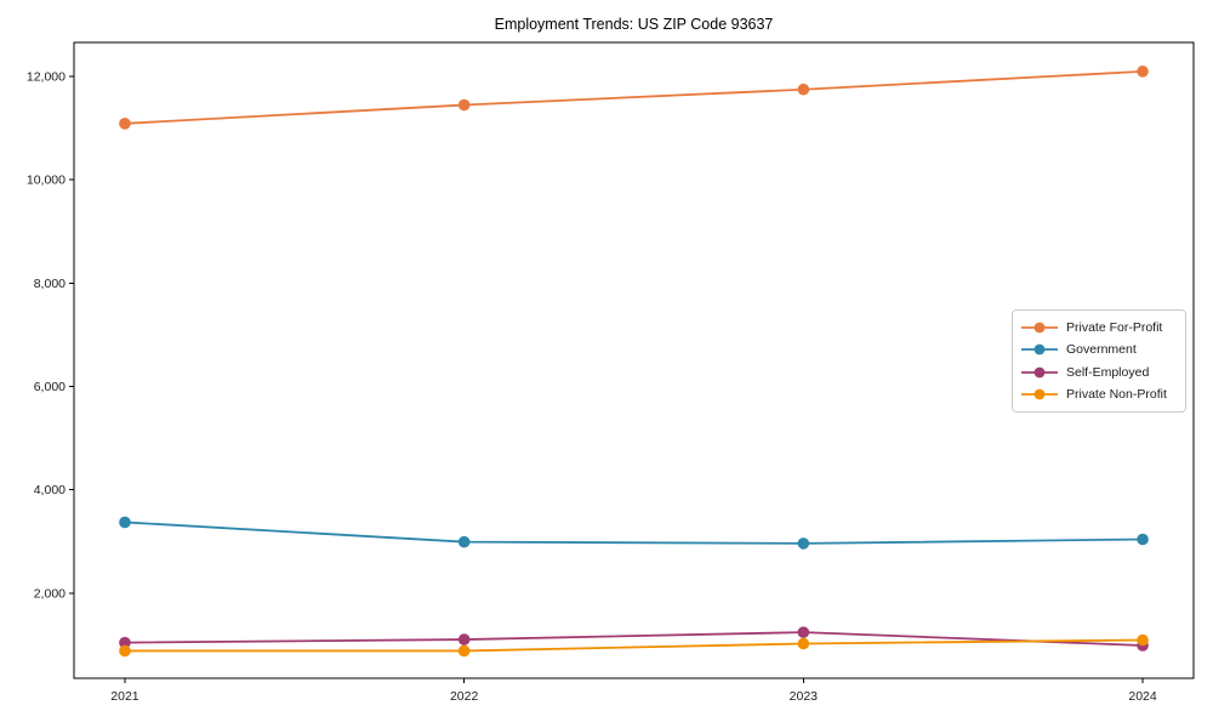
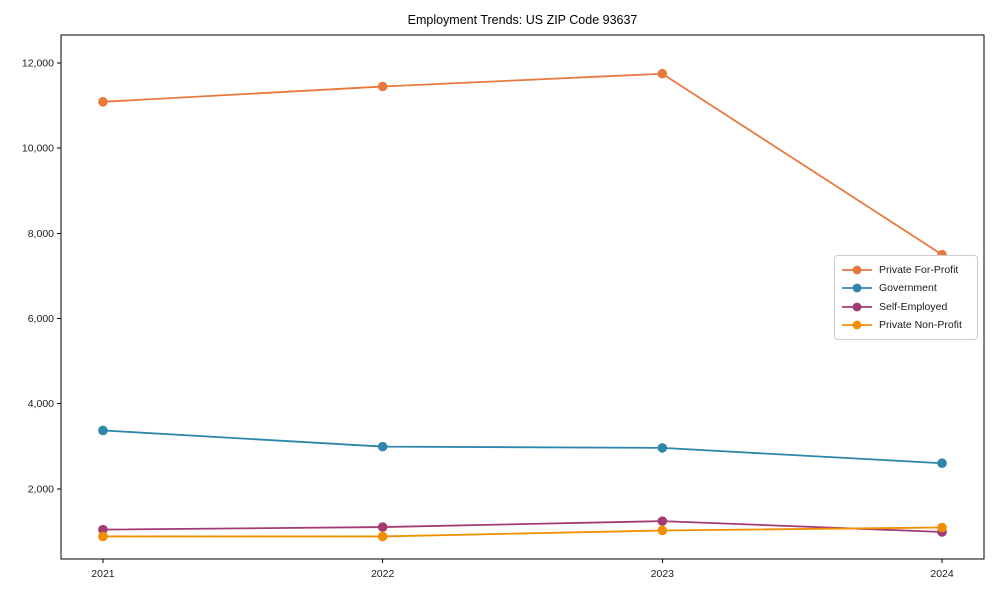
Private For-Profit/2024: 12100 -> 7500
Government/2024: 3000 -> 2600
